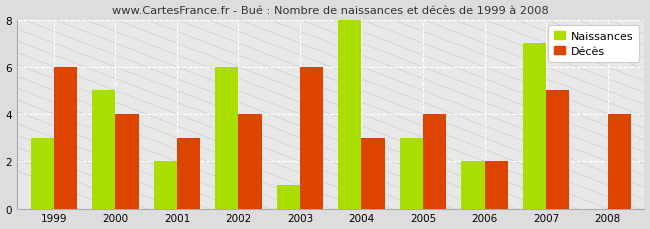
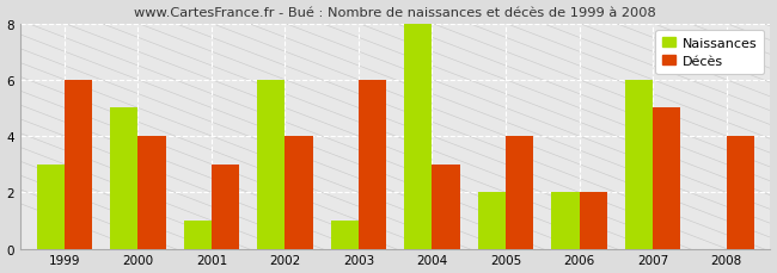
Naissances/2001: 2 -> 1
Naissances/2005: 3 -> 2
Naissances/2007: 7 -> 6
